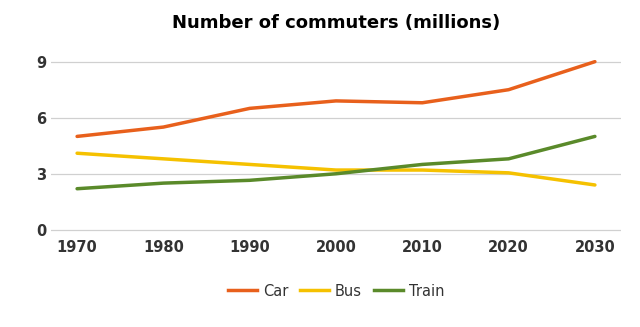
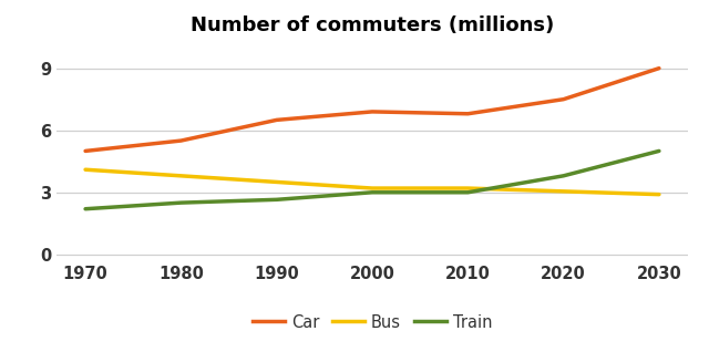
Train/2010: 3.5 -> 3.0
Bus/2030: 2.4 -> 2.9
